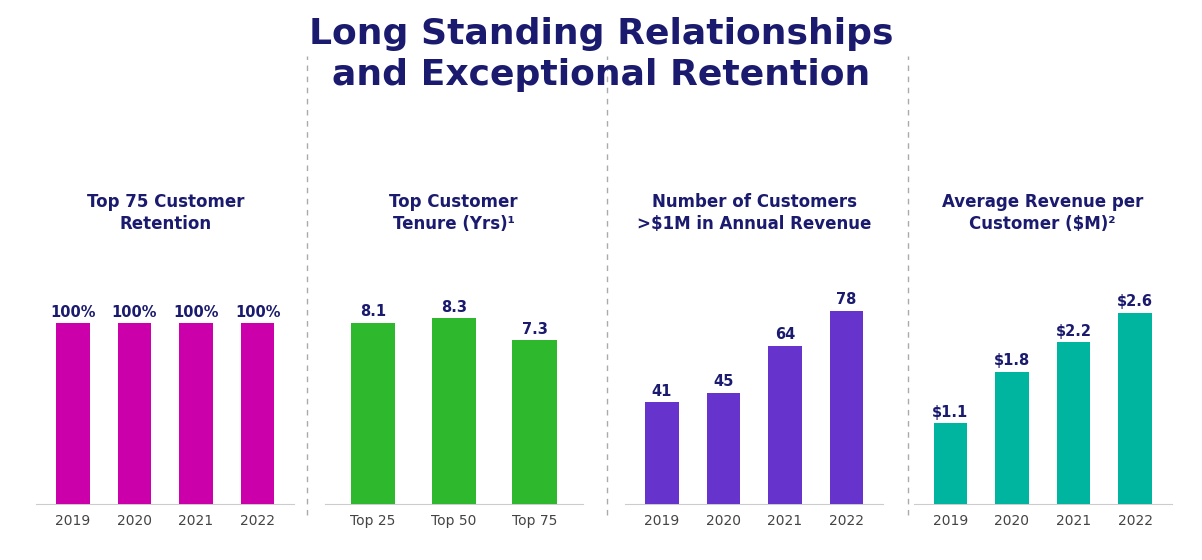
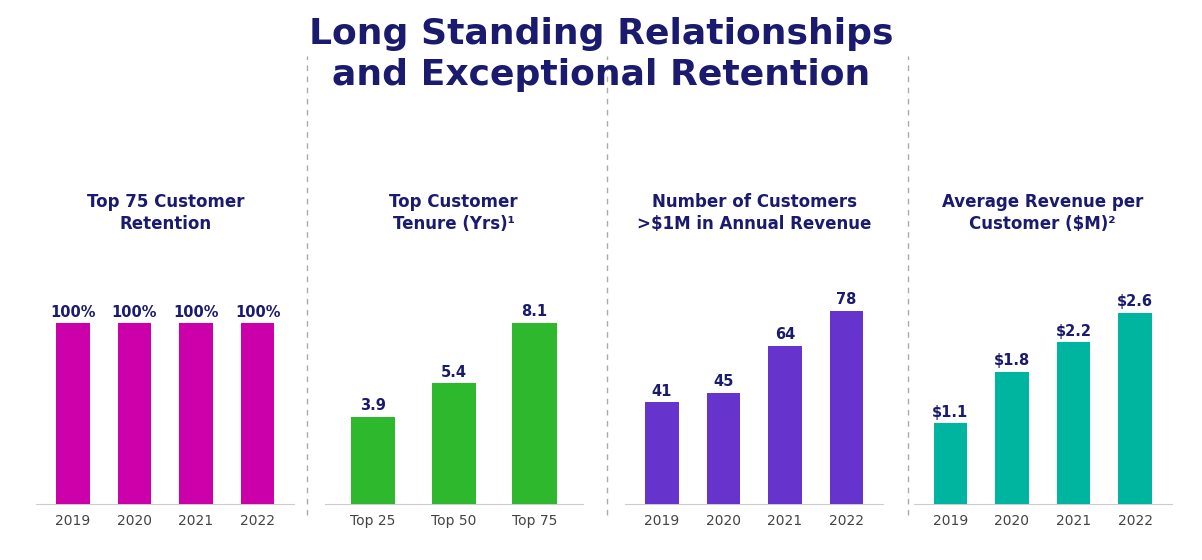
Top 25: 8.1 -> 3.9
Top 50: 8.3 -> 5.4
Top 75: 7.3 -> 8.1
